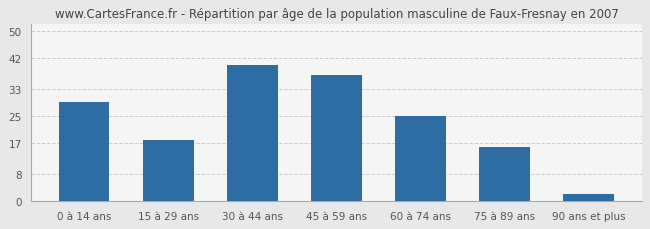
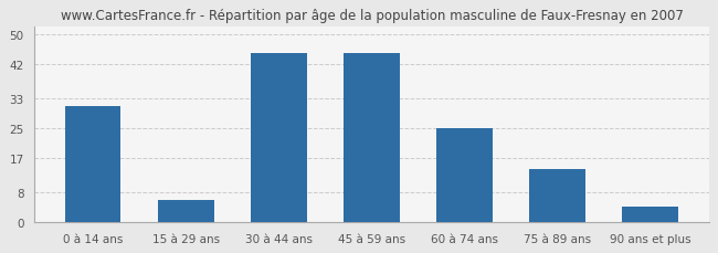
0 à 14 ans: 29 -> 31
15 à 29 ans: 18 -> 6
30 à 44 ans: 40 -> 45
45 à 59 ans: 37 -> 45
75 à 89 ans: 16 -> 14
90 ans et plus: 2 -> 4
